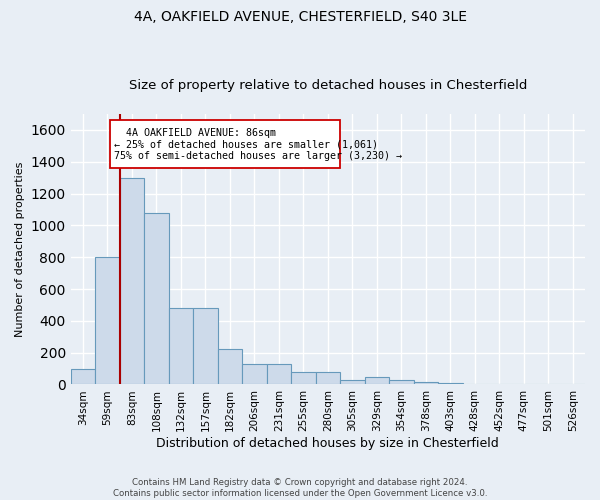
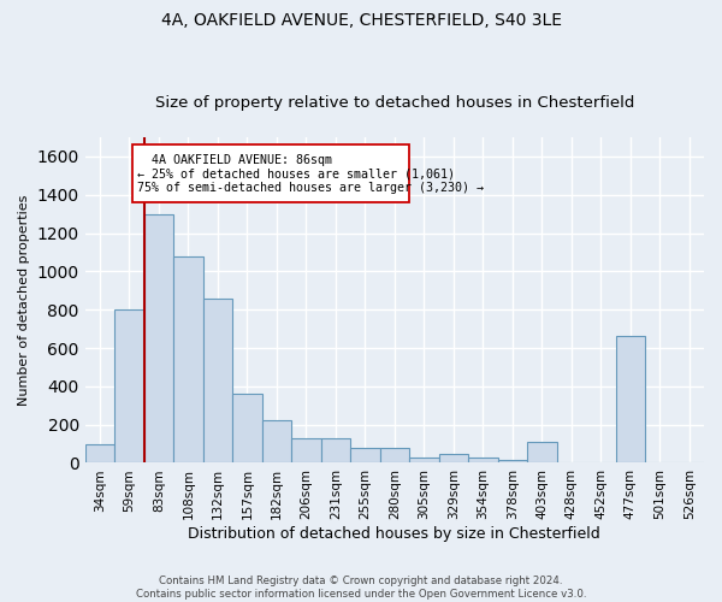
132sqm: 480 -> 860
157sqm: 480 -> 360
403sqm: 10 -> 110
477sqm: 0 -> 660
